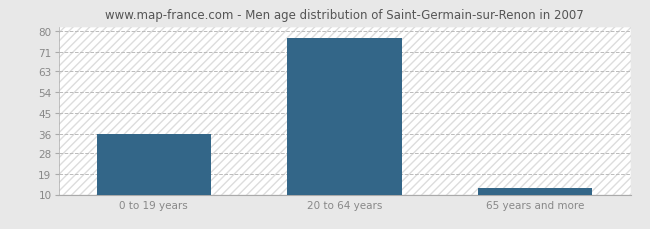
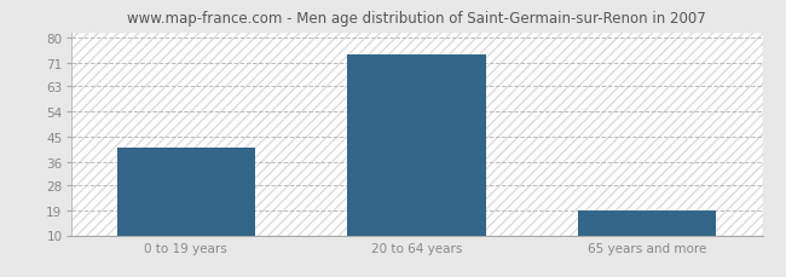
0 to 19 years: 36 -> 41
20 to 64 years: 77 -> 74
65 years and more: 13 -> 19
